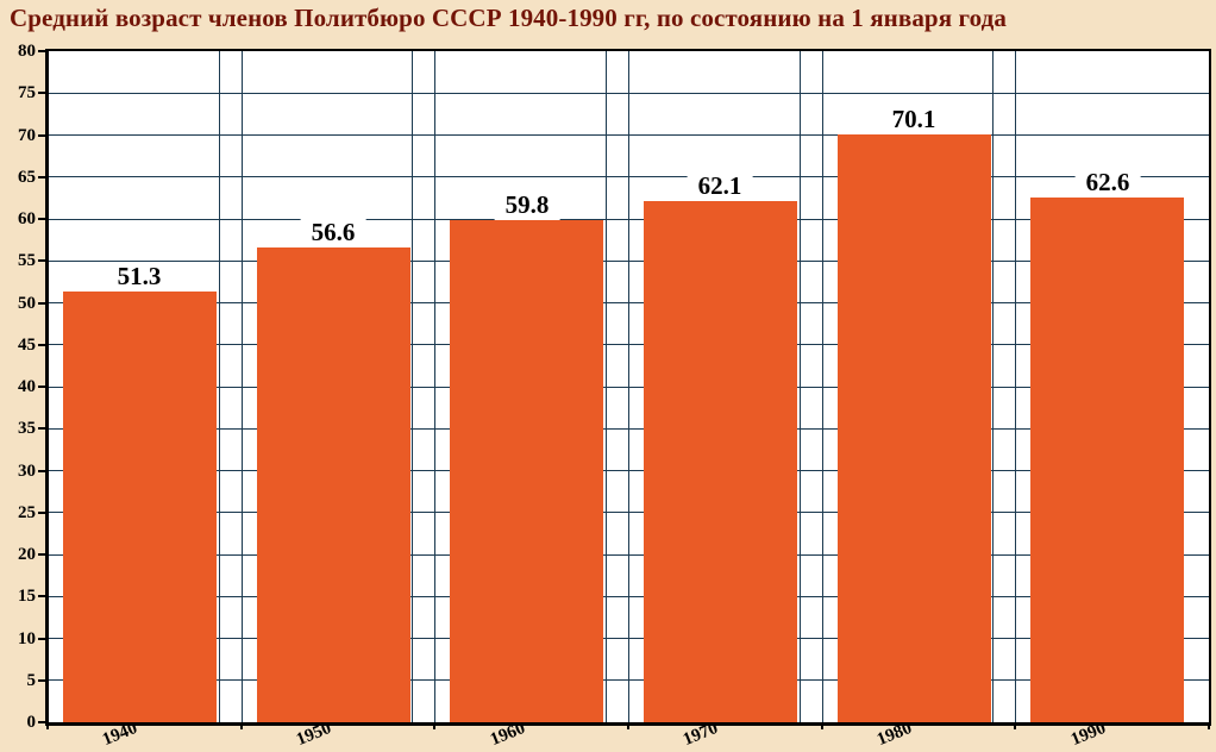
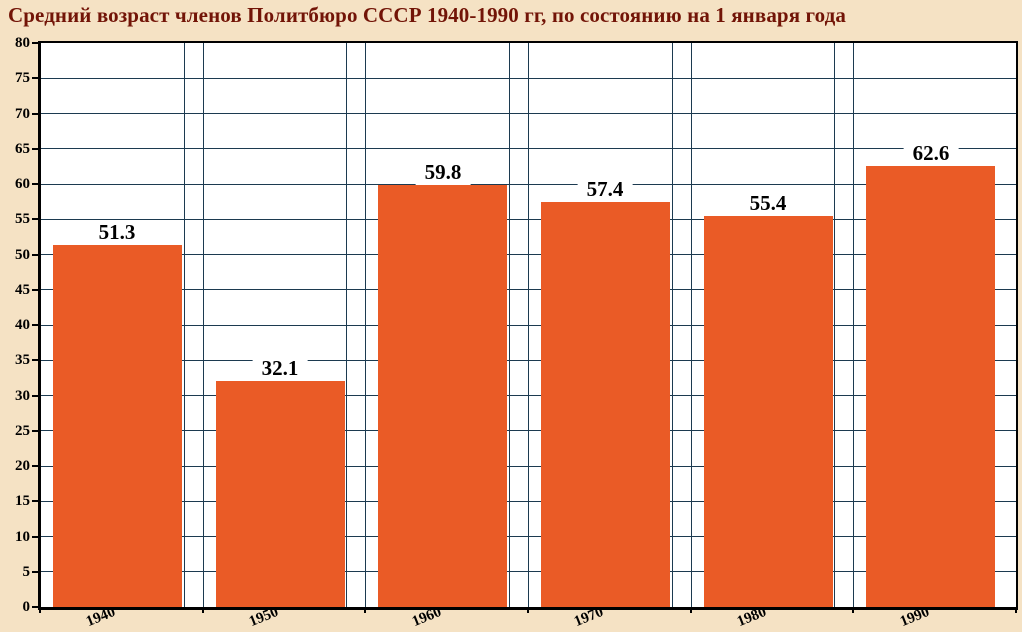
1950: 56.6 -> 32.1
1970: 62.1 -> 57.4
1980: 70.1 -> 55.4
